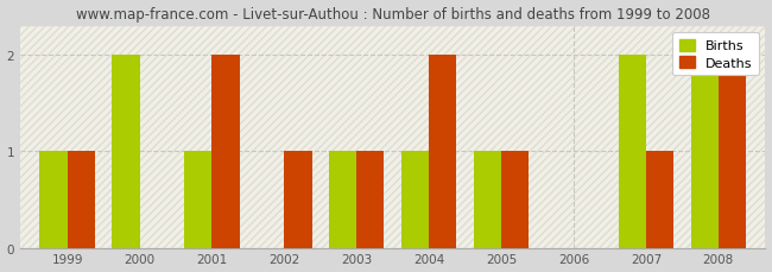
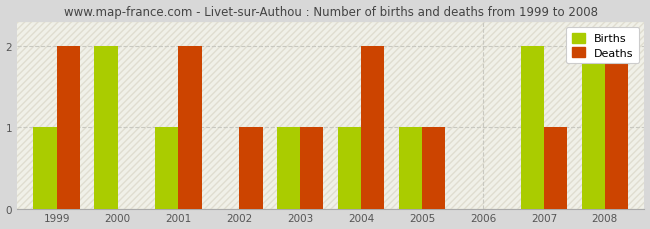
Deaths/1999: 1 -> 2
